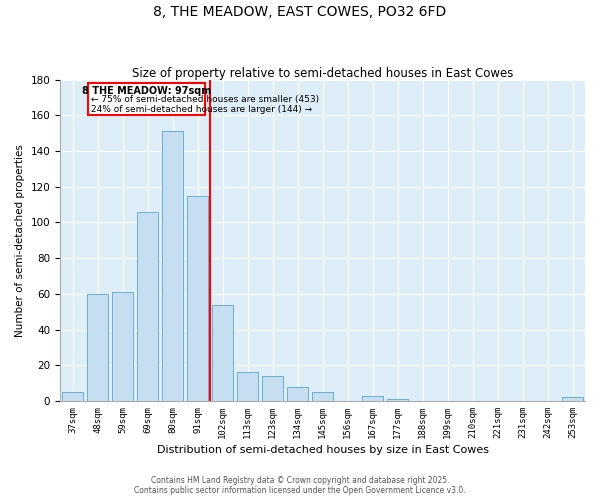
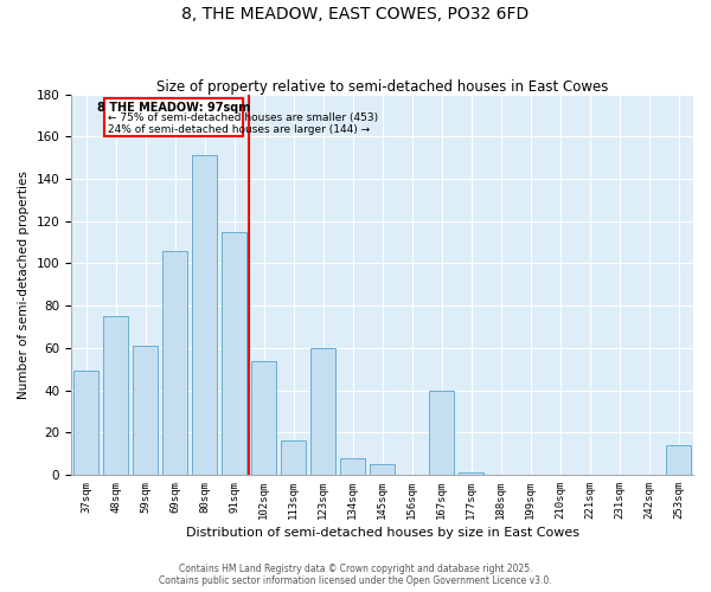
37sqm: 5 -> 49
48sqm: 60 -> 75
123sqm: 14 -> 60
167sqm: 3 -> 40
253sqm: 2 -> 14
